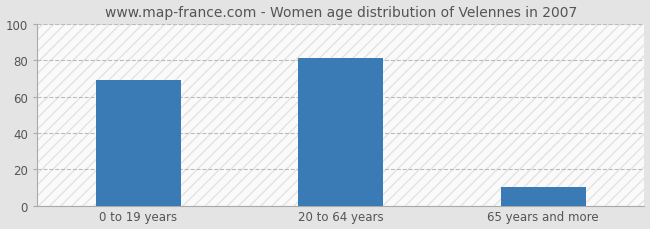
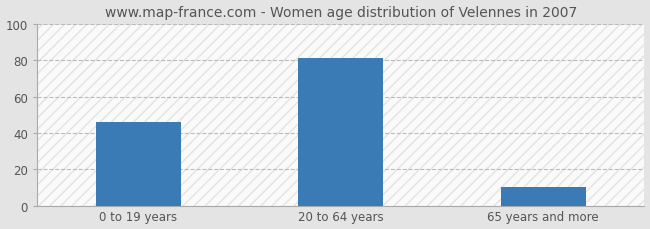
0 to 19 years: 69 -> 46
